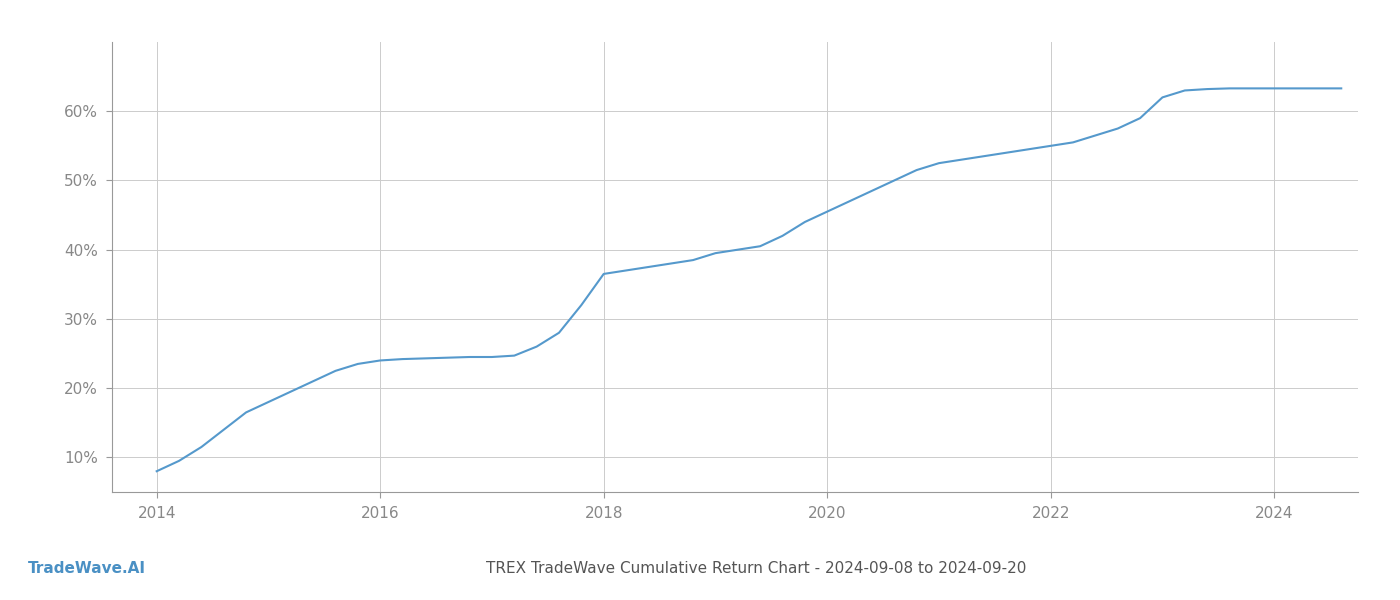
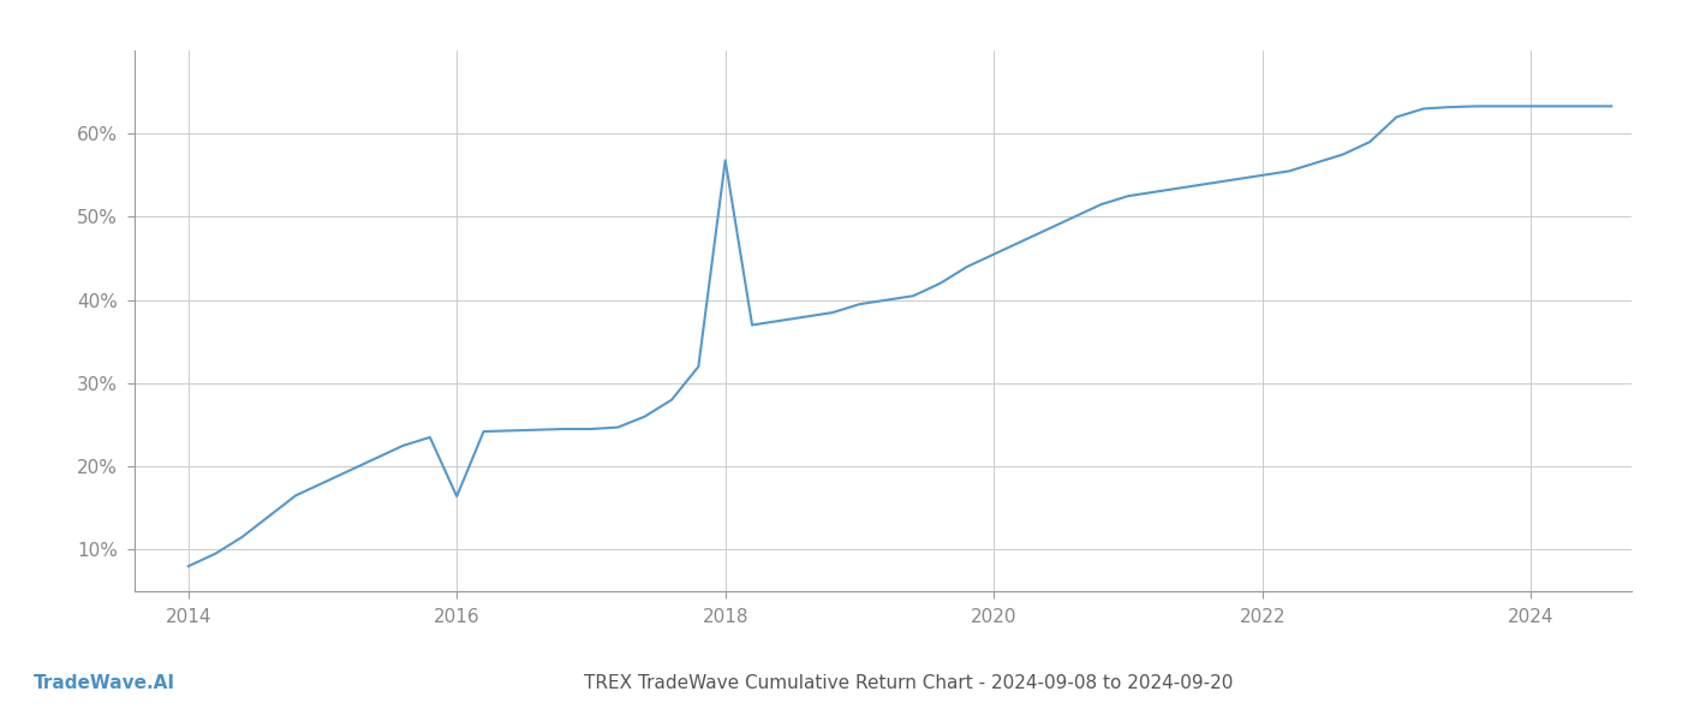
2016: 24.0% -> 16.4%
2018: 36.5% -> 56.8%
